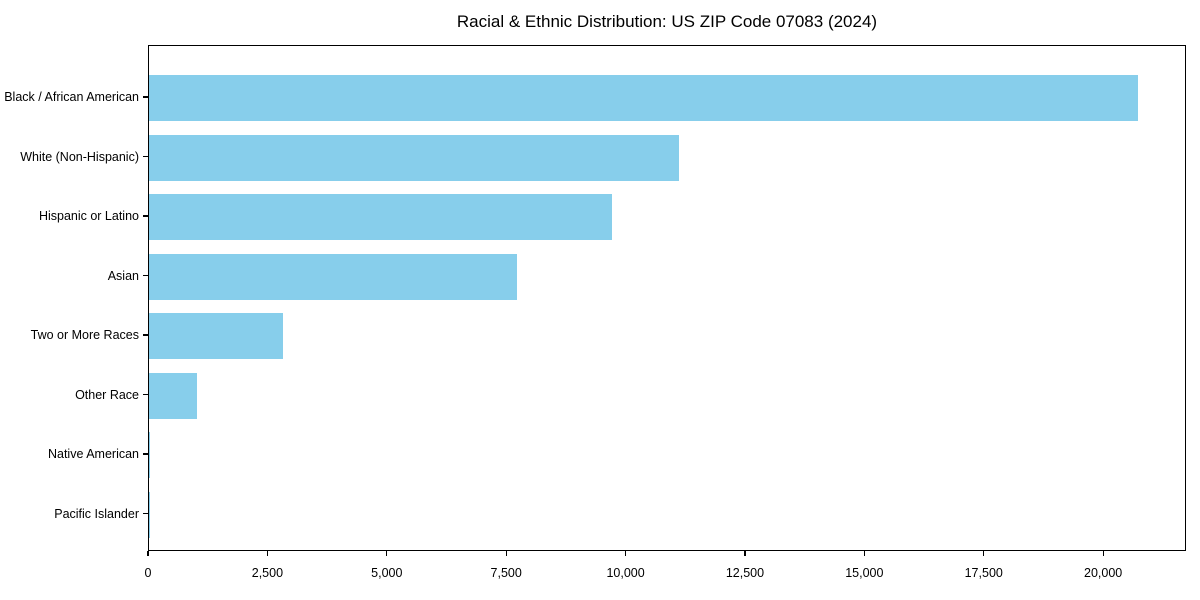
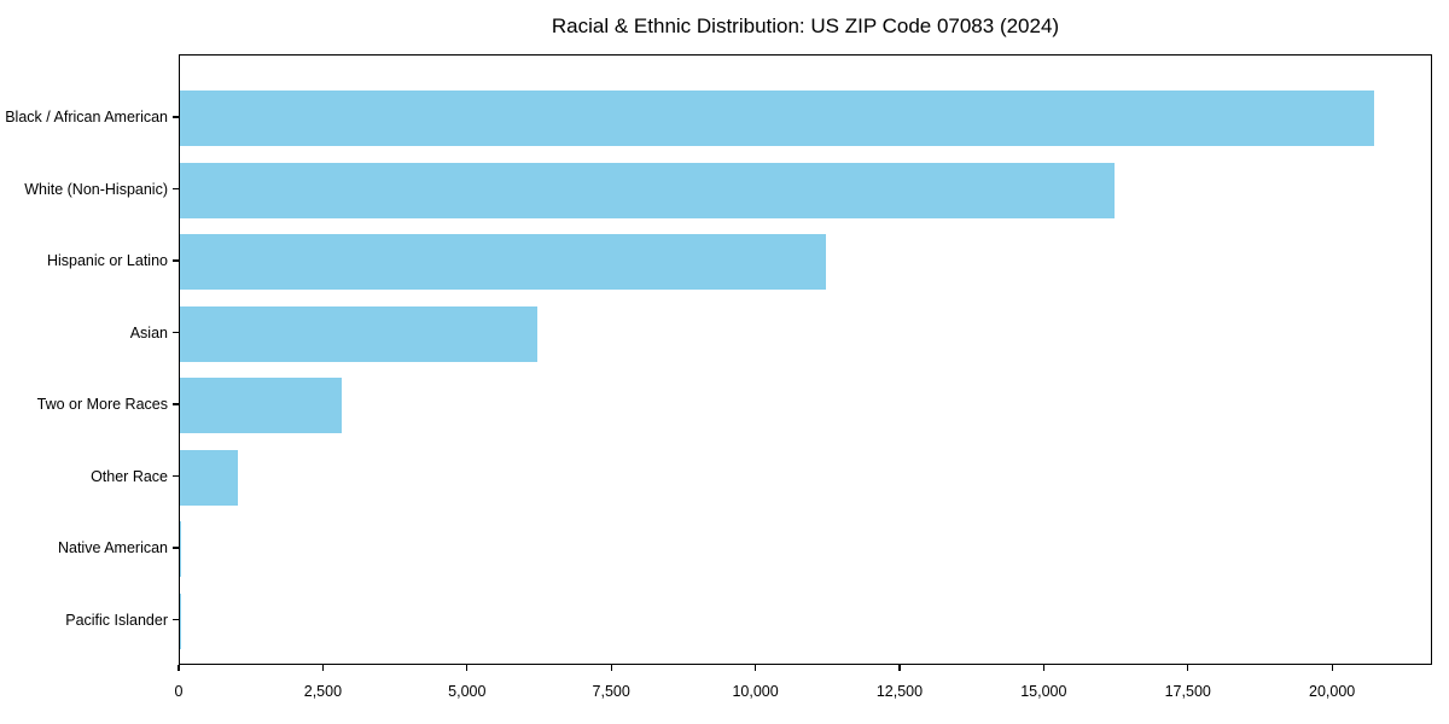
White (Non-Hispanic): 11100 -> 16200
Hispanic or Latino: 9700 -> 11200
Asian: 7700 -> 6200
